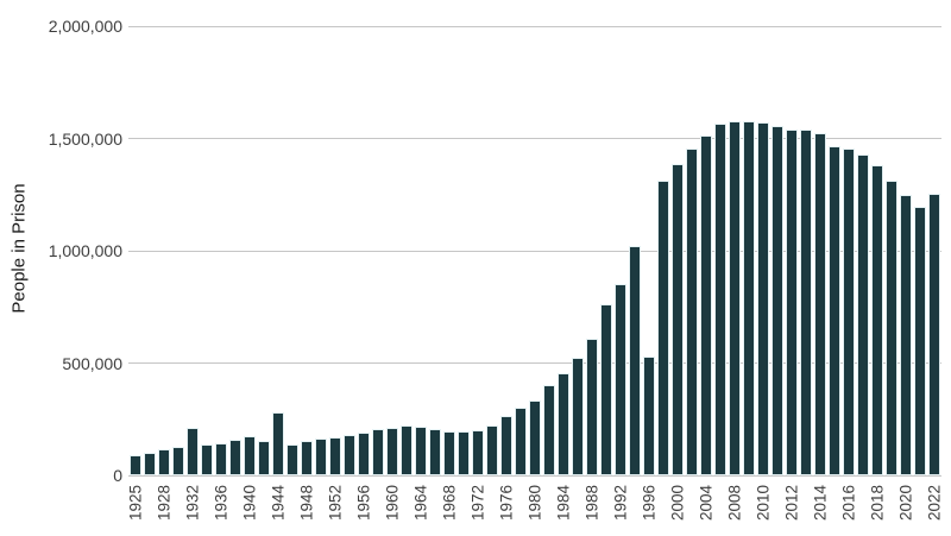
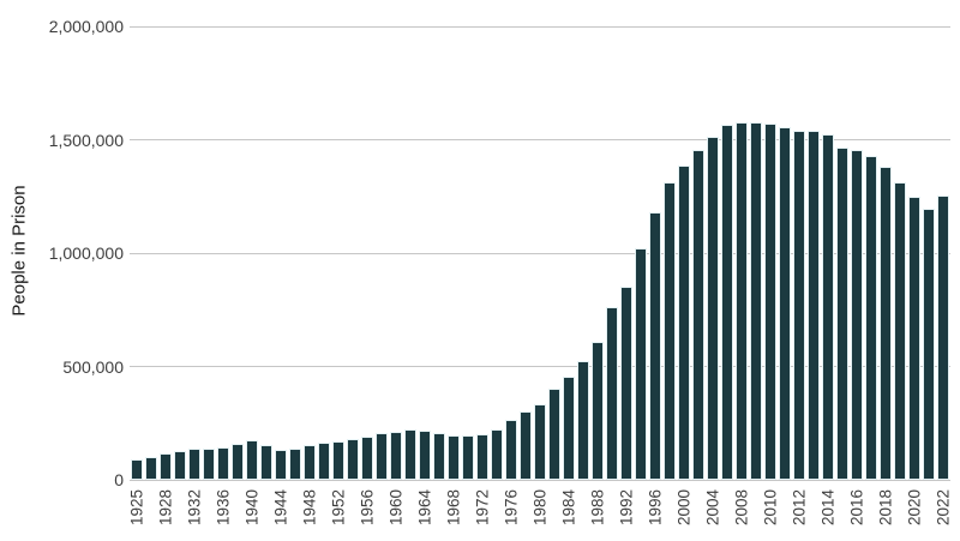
1932: 210000 -> 140000
1944: 280000 -> 130000
1996: 530000 -> 1180000
